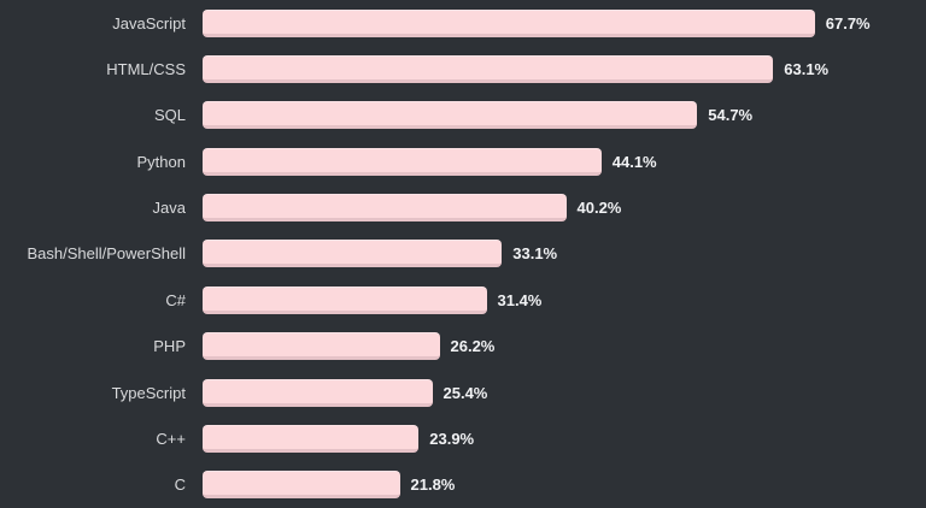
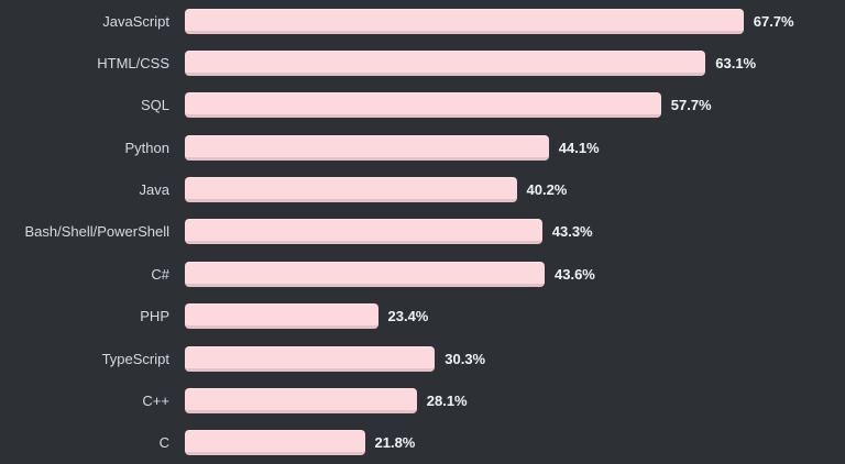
SQL: 54.7% -> 57.7%
Bash/Shell/PowerShell: 33.1% -> 43.3%
C#: 31.4% -> 43.6%
PHP: 26.2% -> 23.4%
TypeScript: 25.4% -> 30.3%
C++: 23.9% -> 28.1%
